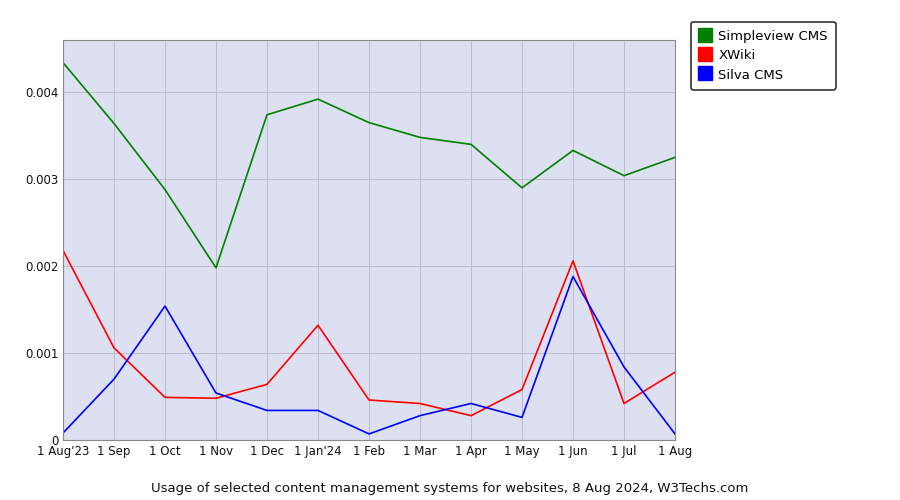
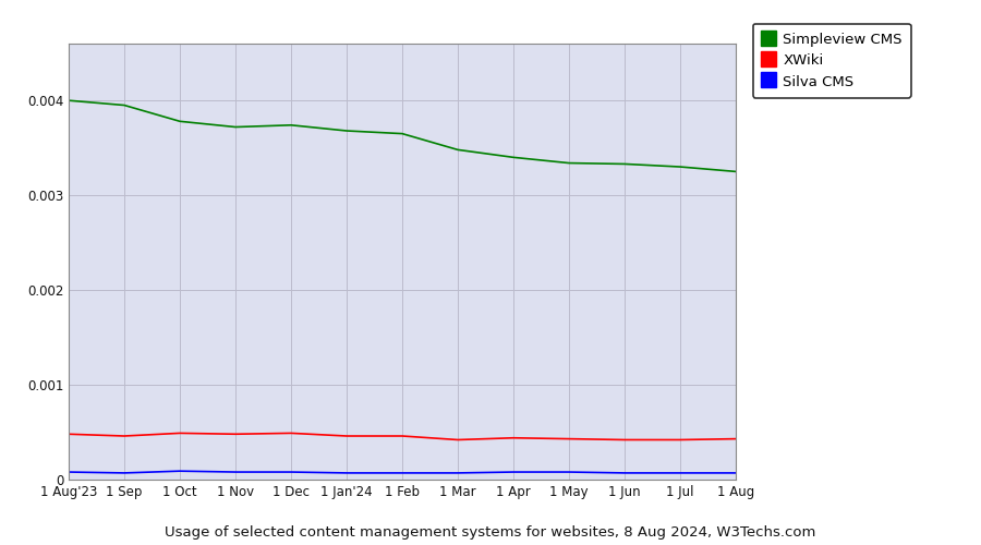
Simpleview CMS/1 Aug'23: 0.00434 -> 0.00400
XWiki/1 Aug'23: 0.00218 -> 0.00048
Simpleview CMS/1 Sep: 0.00364 -> 0.00395
XWiki/1 Sep: 0.00106 -> 0.00046
Silva CMS/1 Sep: 0.00070 -> 0.00007
Simpleview CMS/1 Oct: 0.00288 -> 0.00378
Silva CMS/1 Oct: 0.00154 -> 0.00009
Simpleview CMS/1 Nov: 0.00198 -> 0.00372
Silva CMS/1 Nov: 0.00054 -> 0.00008
XWiki/1 Dec: 0.00064 -> 0.00049
Silva CMS/1 Dec: 0.00034 -> 0.00008
Simpleview CMS/1 Jan'24: 0.00392 -> 0.00368
XWiki/1 Jan'24: 0.00132 -> 0.00046
Silva CMS/1 Jan'24: 0.00034 -> 0.00007
Silva CMS/1 Mar: 0.00028 -> 0.00007
XWiki/1 Apr: 0.00028 -> 0.00044
Silva CMS/1 Apr: 0.00042 -> 0.00008
Simpleview CMS/1 May: 0.00290 -> 0.00334
XWiki/1 May: 0.00058 -> 0.00043
Silva CMS/1 May: 0.00026 -> 0.00008
XWiki/1 Jun: 0.00206 -> 0.00042
Silva CMS/1 Jun: 0.00188 -> 0.00007
Simpleview CMS/1 Jul: 0.00304 -> 0.00330
Silva CMS/1 Jul: 0.00084 -> 0.00007
XWiki/1 Aug: 0.00078 -> 0.00043
